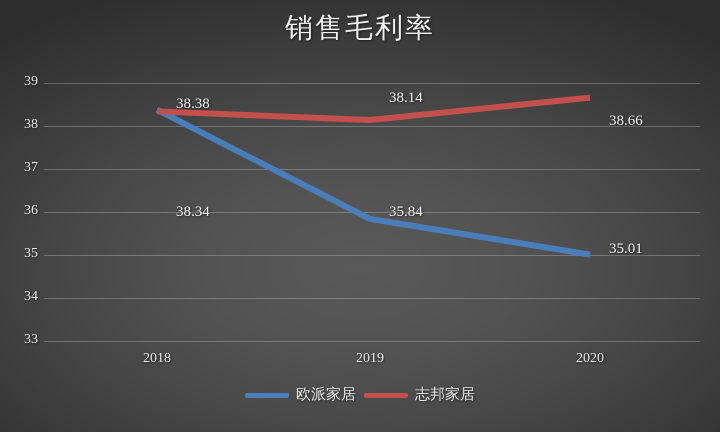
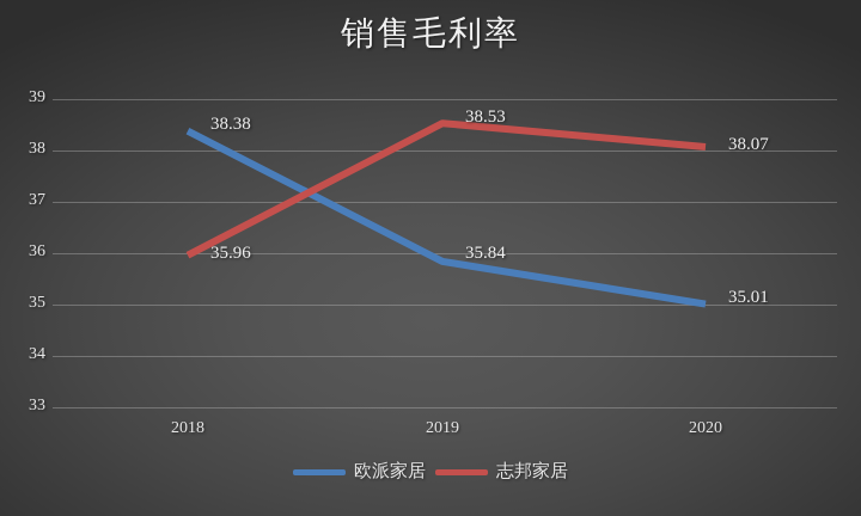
志邦家居/2018: 38.34 -> 35.96
志邦家居/2019: 38.14 -> 38.53
志邦家居/2020: 38.66 -> 38.07
